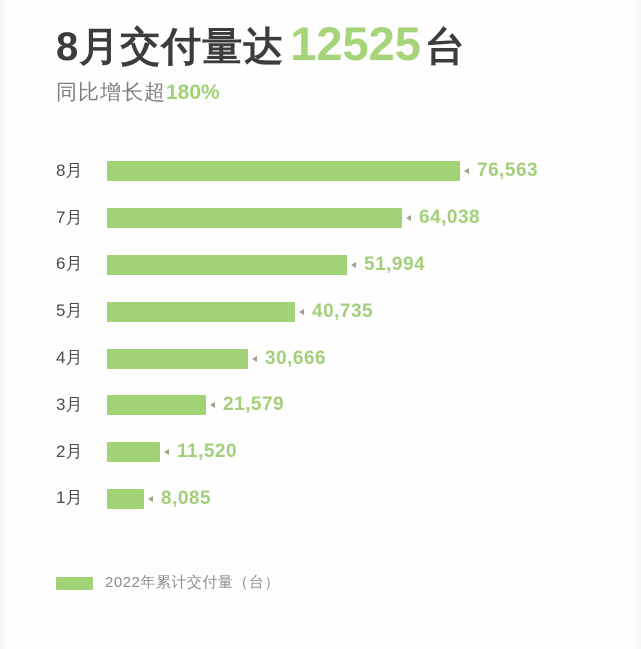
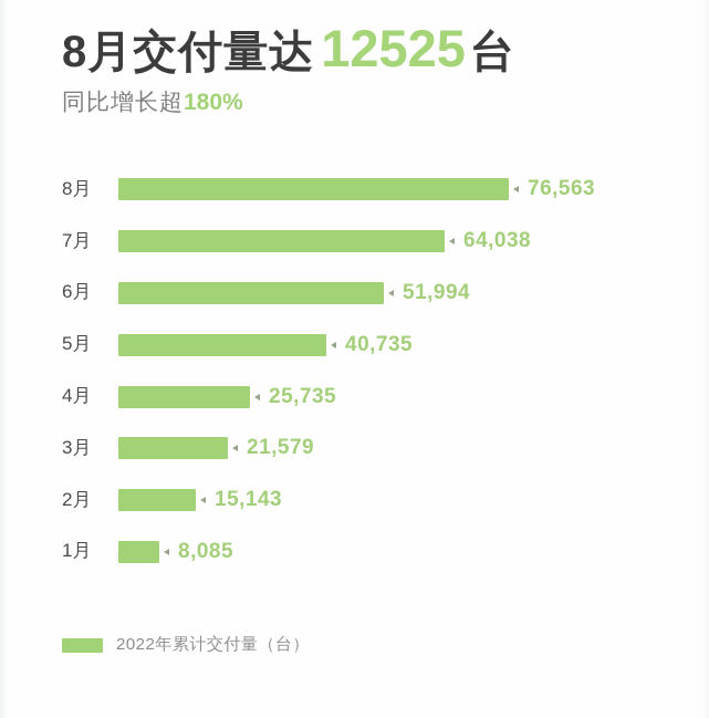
4月: 30,666 -> 25,735
2月: 11,520 -> 15,143
